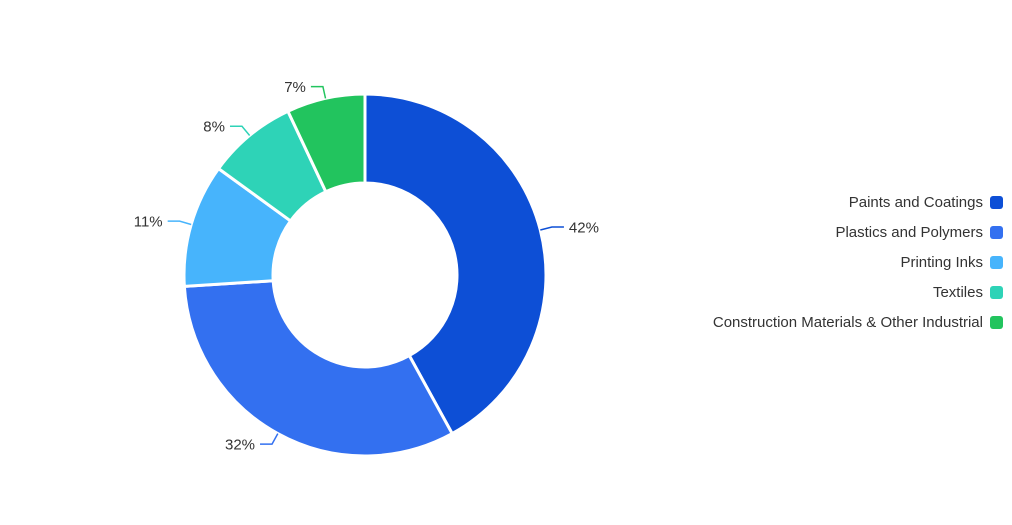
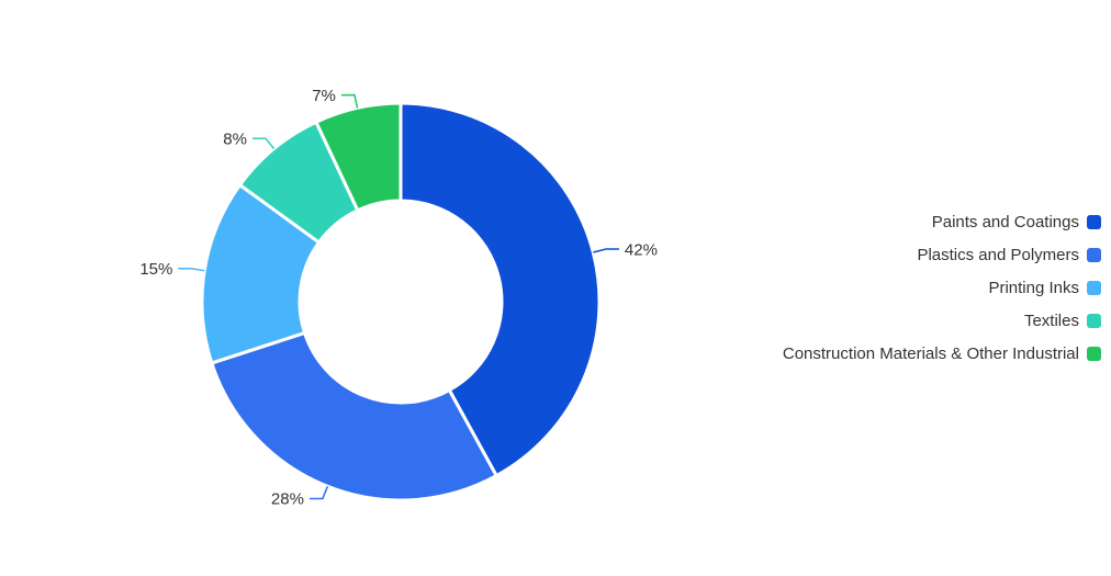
Plastics and Polymers: 32% -> 28%
Printing Inks: 11% -> 15%
